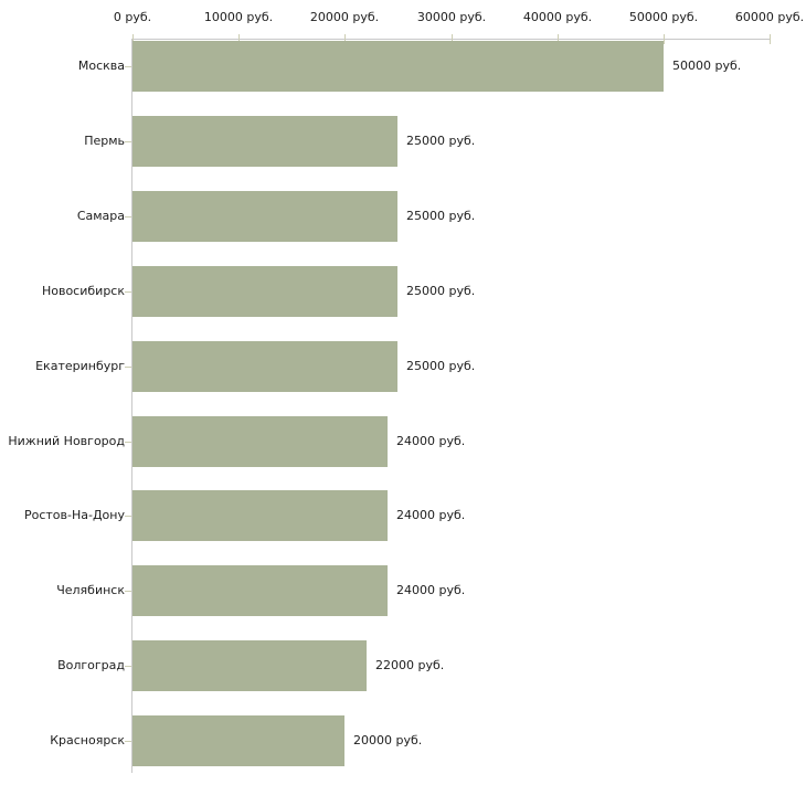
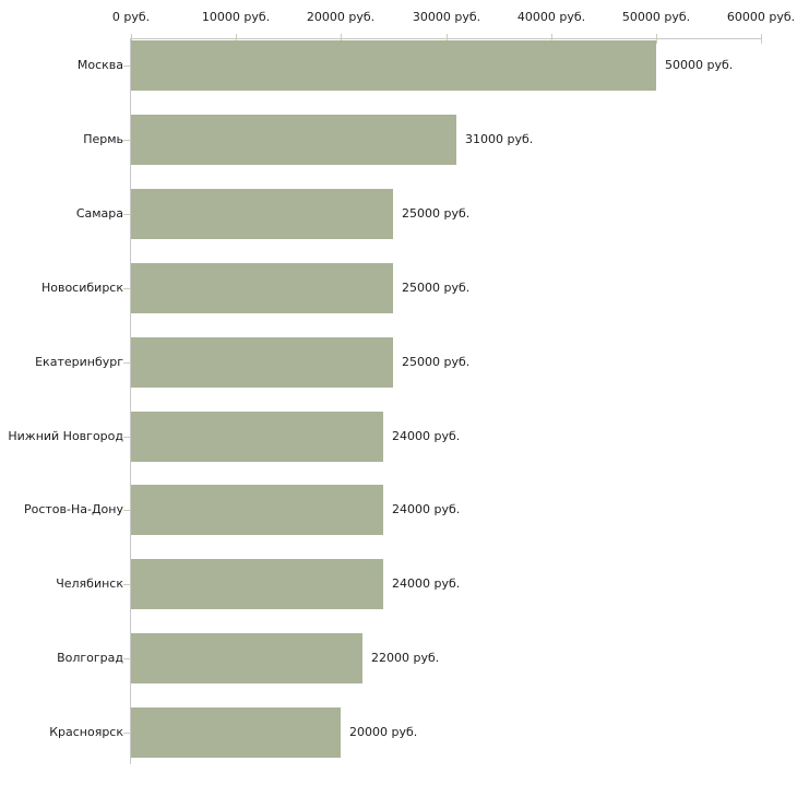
Пермь: 25000 -> 31000
